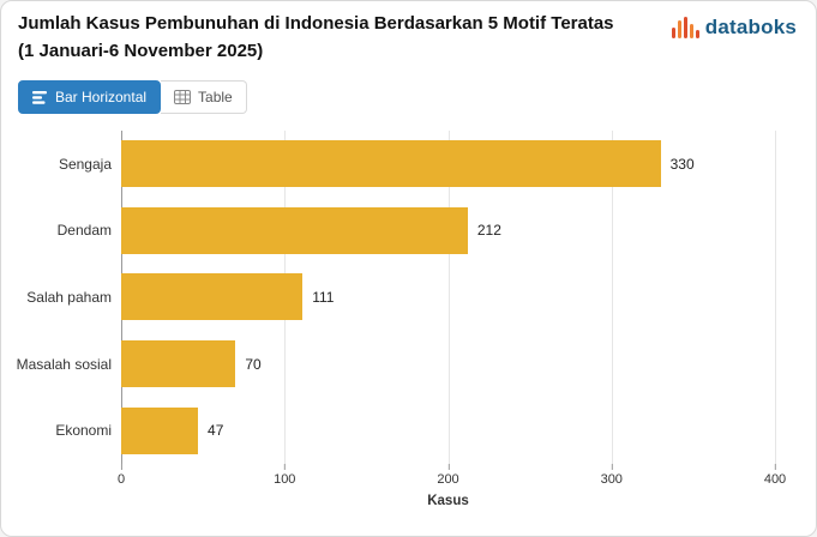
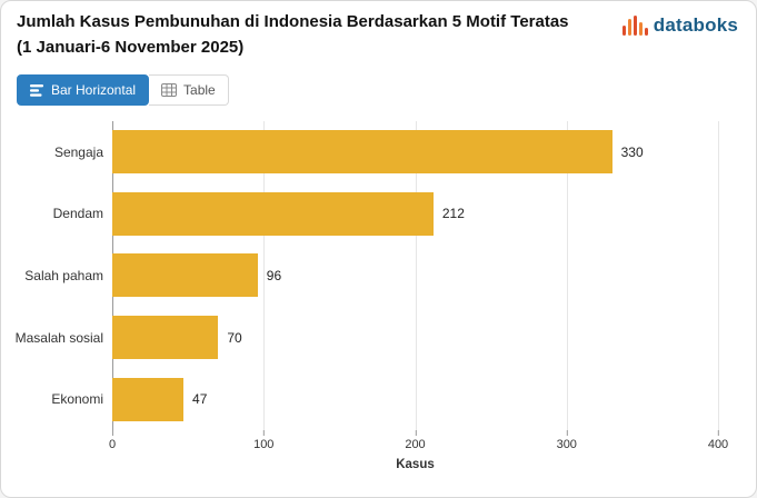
Salah paham: 111 -> 96
